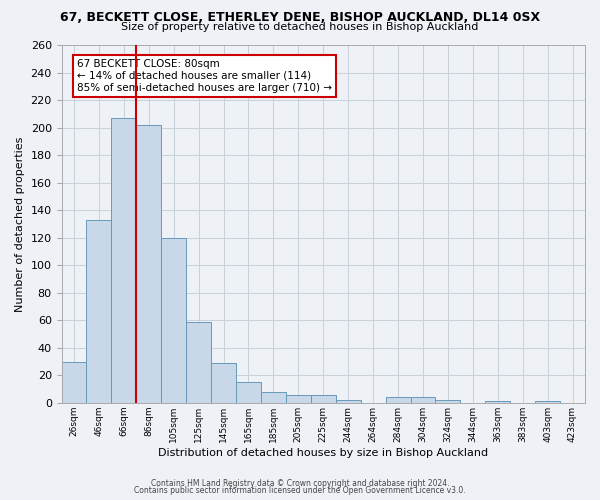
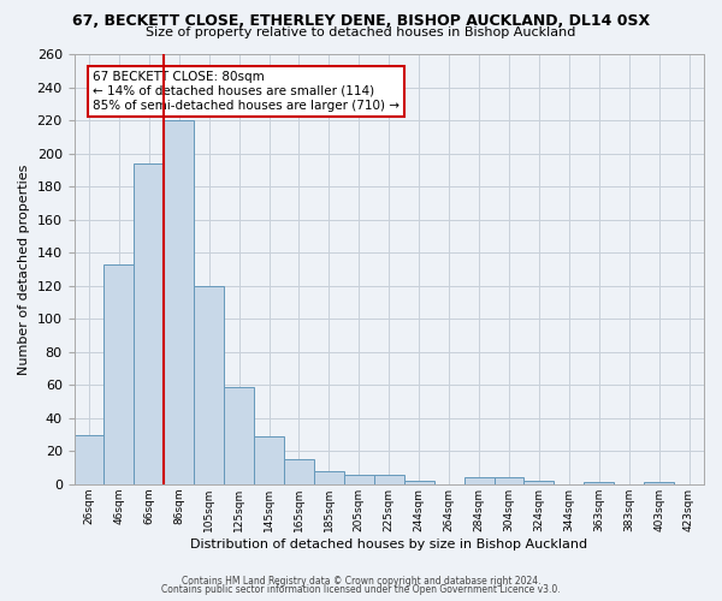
66sqm: 207 -> 194
86sqm: 202 -> 220
